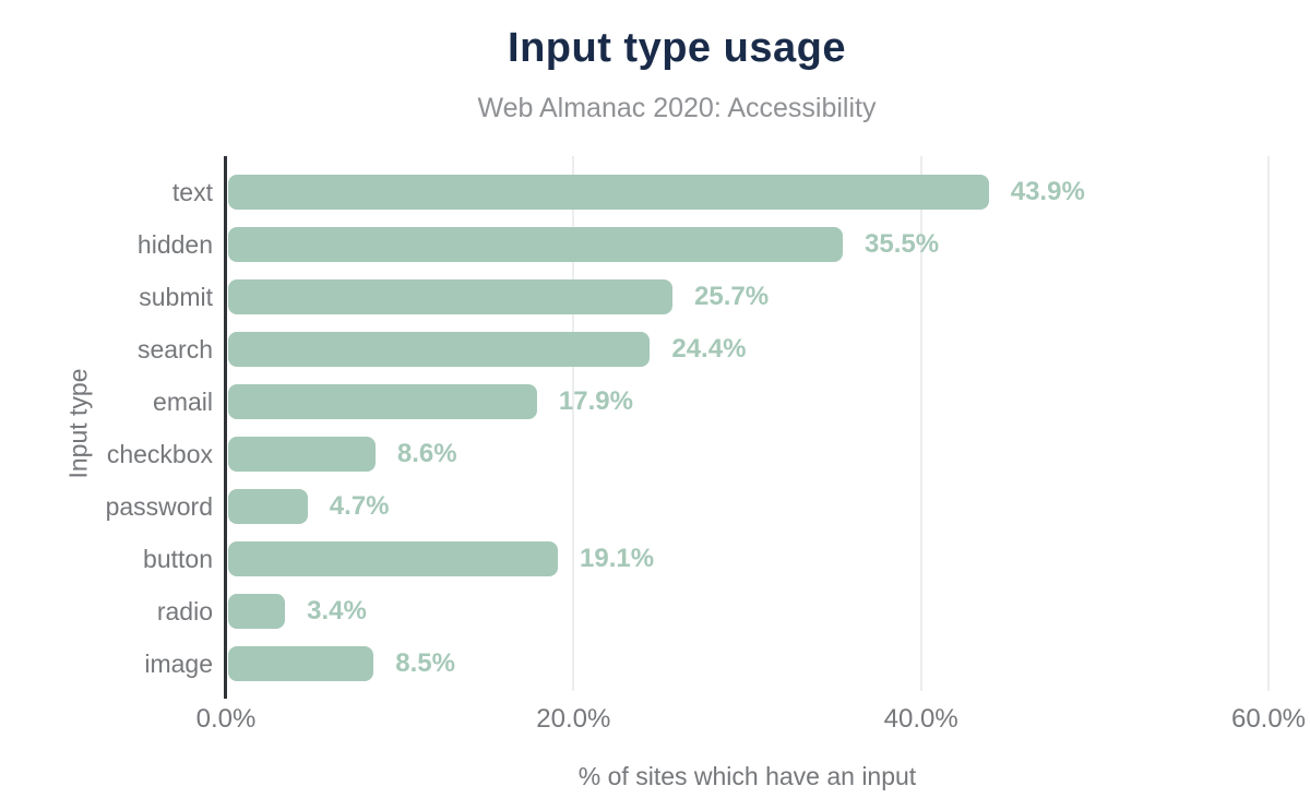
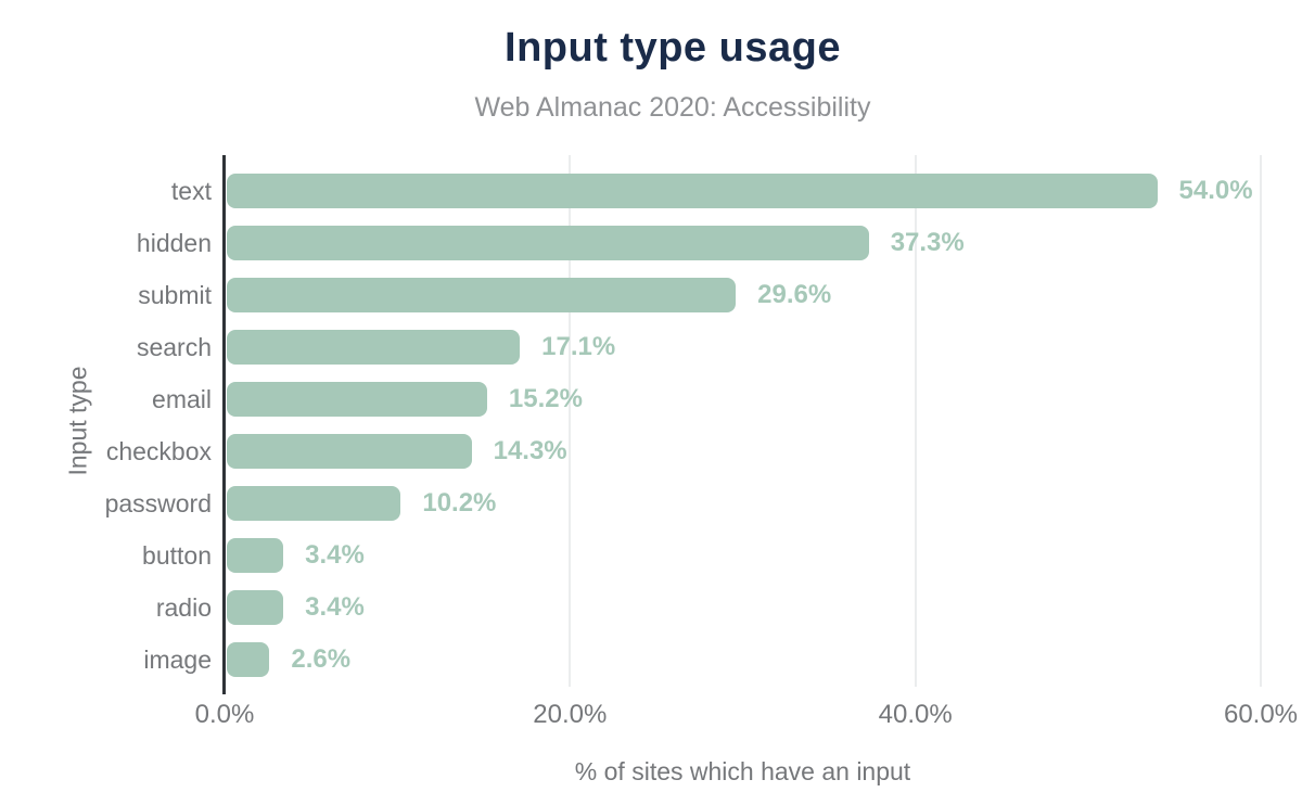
text: 43.9% -> 54.0%
hidden: 35.5% -> 37.3%
submit: 25.7% -> 29.6%
search: 24.4% -> 17.1%
email: 17.9% -> 15.2%
checkbox: 8.6% -> 14.3%
password: 4.7% -> 10.2%
button: 19.1% -> 3.4%
image: 8.5% -> 2.6%
